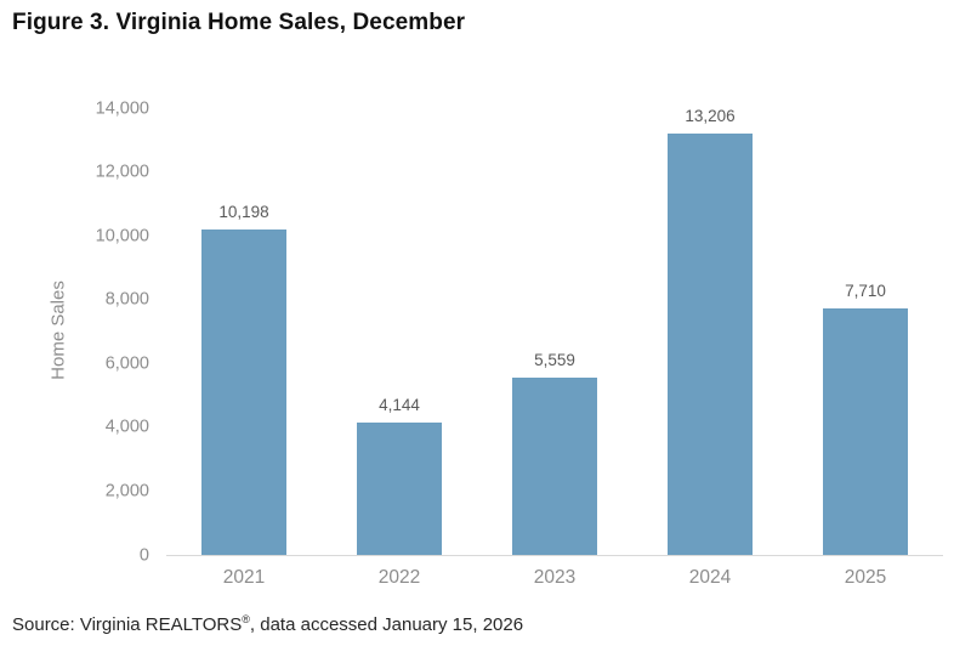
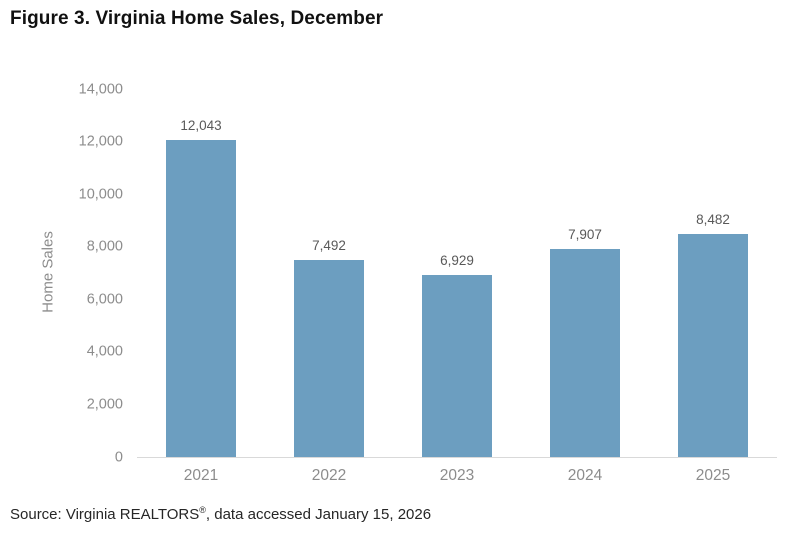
2021: 10,198 -> 12,043
2022: 4,144 -> 7,492
2023: 5,559 -> 6,929
2024: 13,206 -> 7,907
2025: 7,710 -> 8,482
